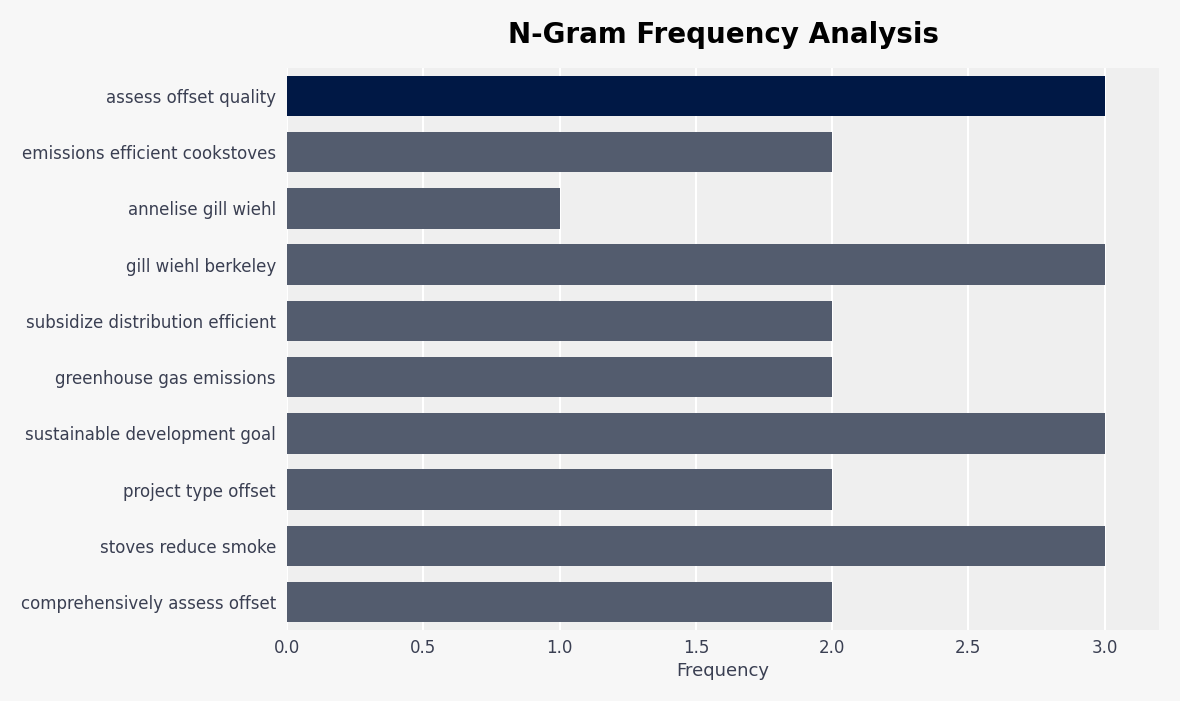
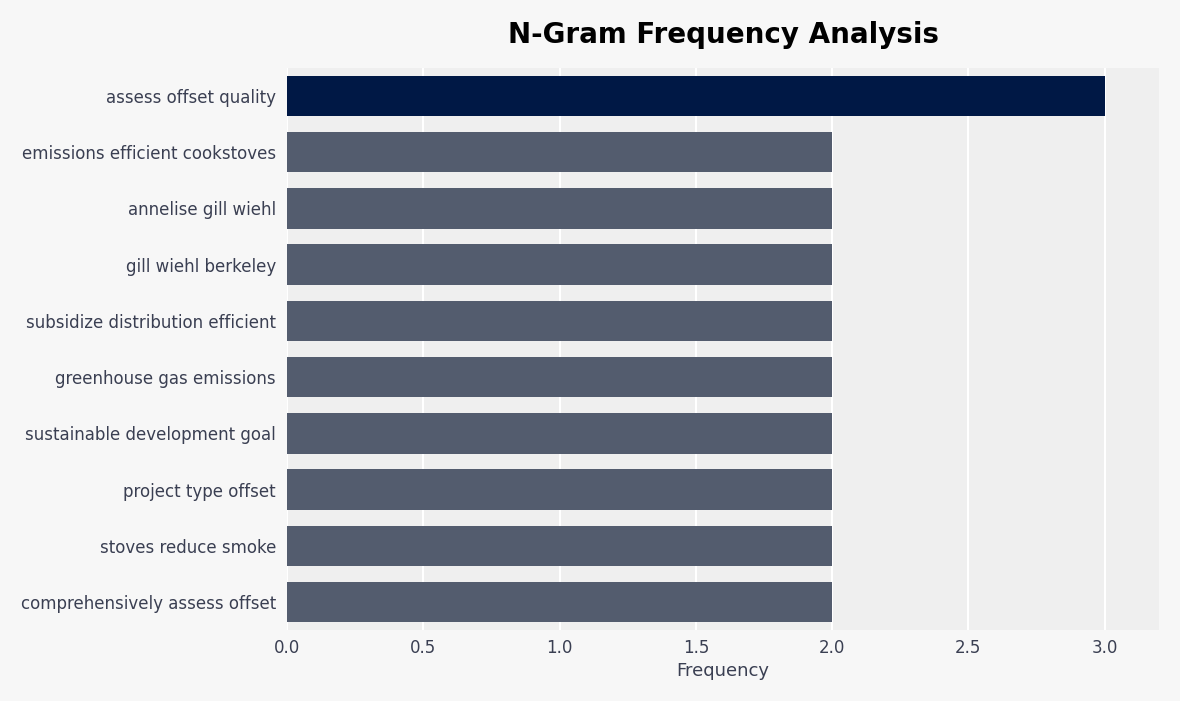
annelise gill wiehl: 1 -> 2
gill wiehl berkeley: 3 -> 2
sustainable development goal: 3 -> 2
stoves reduce smoke: 3 -> 2
